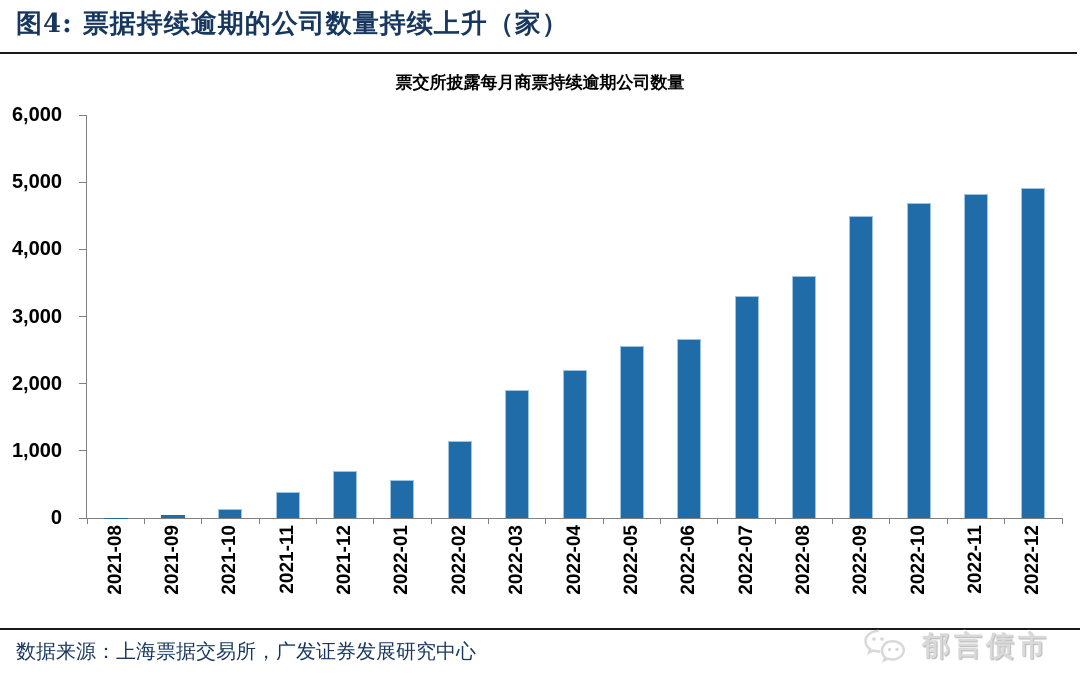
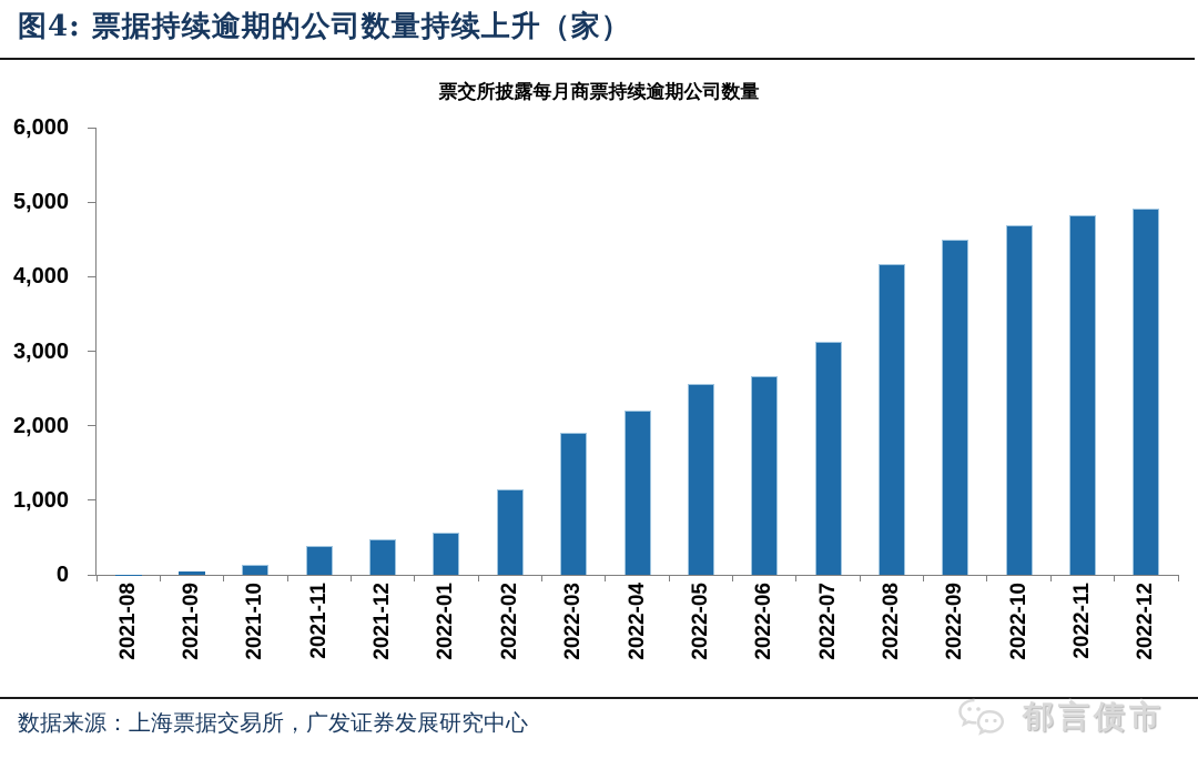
2021-12: 700 -> 500
2022-07: 3300 -> 3100
2022-08: 3600 -> 4200
